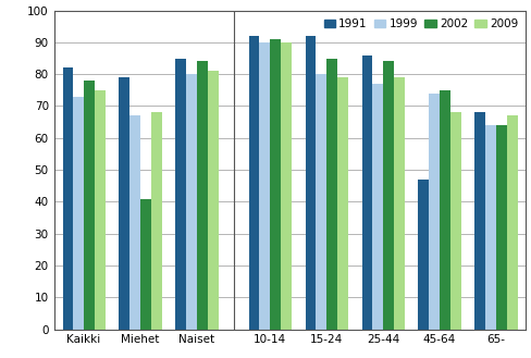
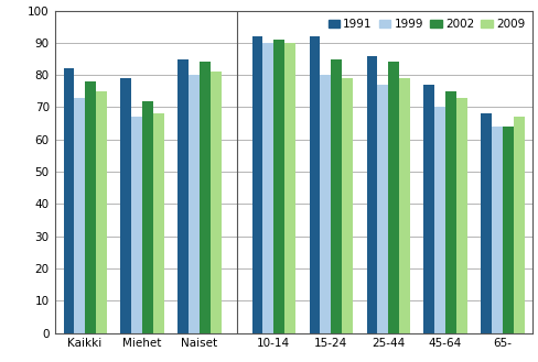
2002/Miehet: 41 -> 72
1991/45-64: 47 -> 77
1999/45-64: 74 -> 70
2009/45-64: 68 -> 73
